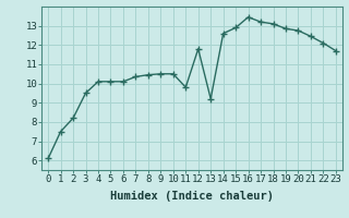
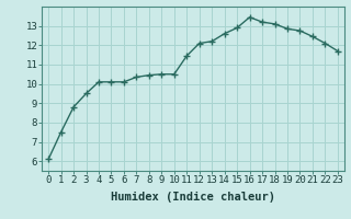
2: 8.2 -> 8.8
11: 9.8 -> 11.4
12: 11.8 -> 12.1
13: 9.2 -> 12.2
